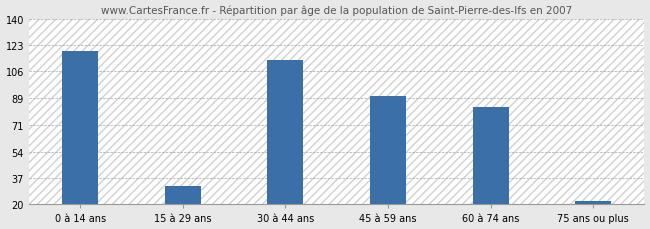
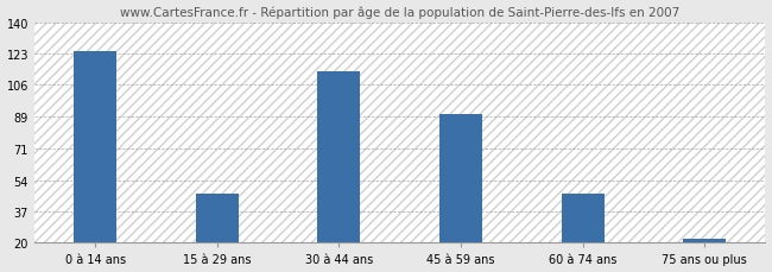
0 à 14 ans: 119 -> 124
15 à 29 ans: 32 -> 47
60 à 74 ans: 83 -> 47
